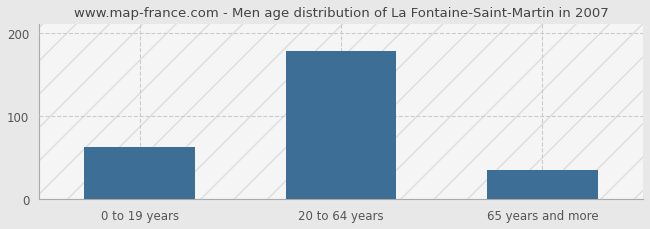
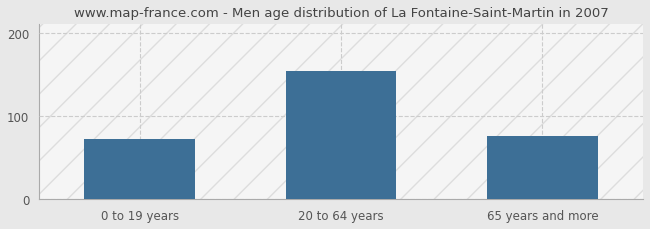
0 to 19 years: 63 -> 72
20 to 64 years: 178 -> 154
65 years and more: 35 -> 76
